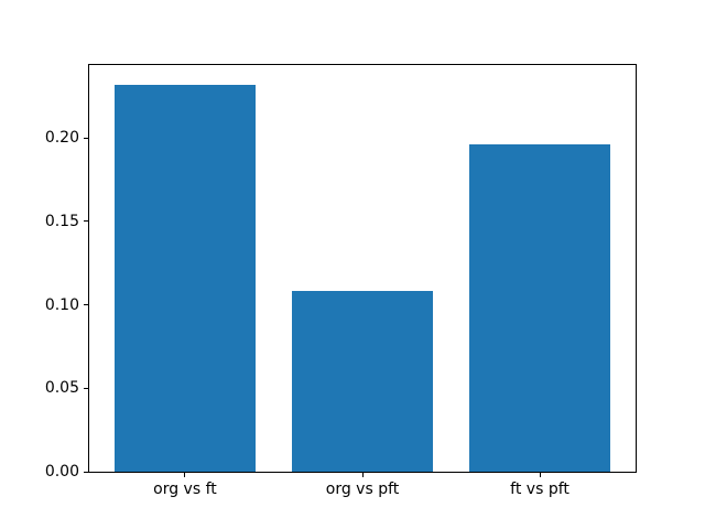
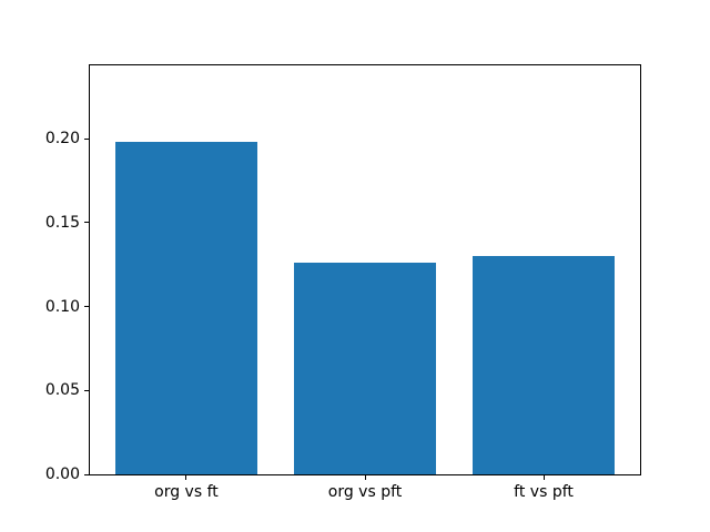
org vs ft: 0.232 -> 0.198
org vs pft: 0.108 -> 0.126
ft vs pft: 0.196 -> 0.130
